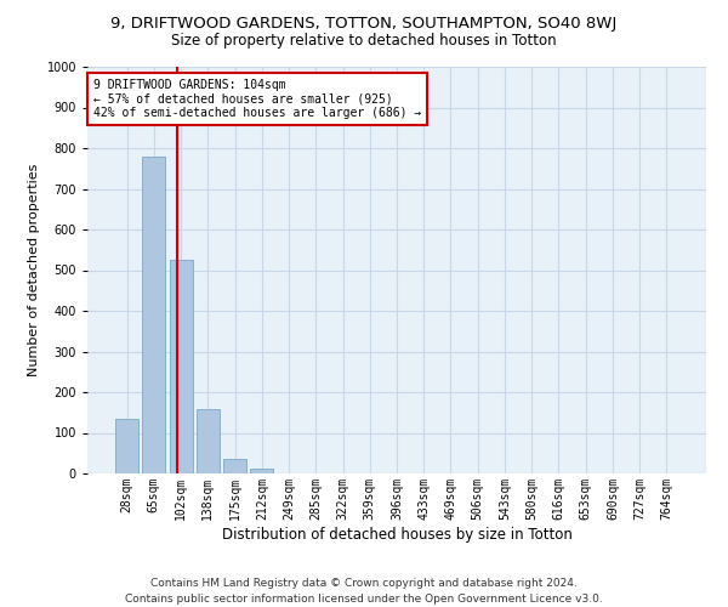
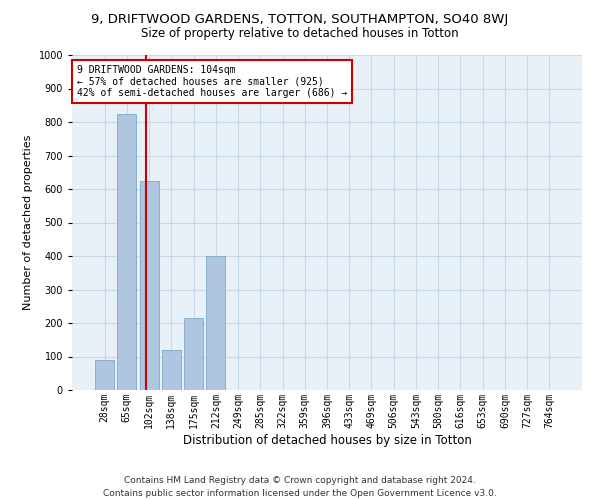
28sqm: 133 -> 90
65sqm: 778 -> 825
102sqm: 525 -> 625
138sqm: 158 -> 120
175sqm: 37 -> 215
212sqm: 13 -> 400
